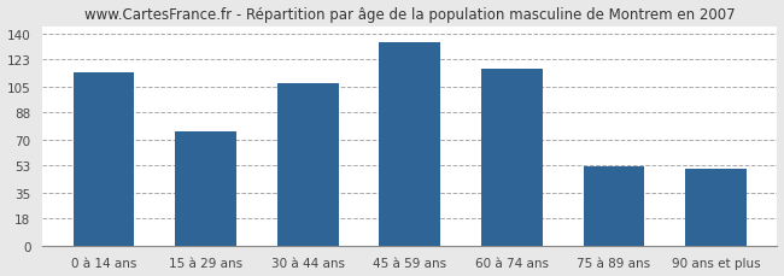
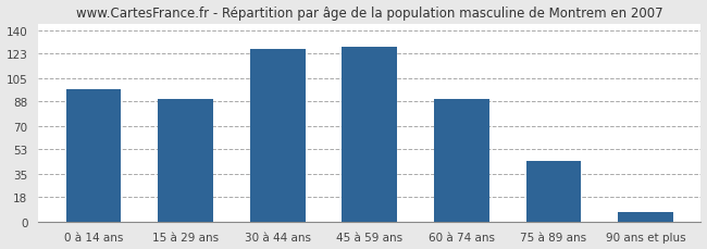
0 à 14 ans: 114 -> 97
15 à 29 ans: 75 -> 90
30 à 44 ans: 107 -> 126
45 à 59 ans: 134 -> 128
60 à 74 ans: 117 -> 90
75 à 89 ans: 52 -> 44
90 ans et plus: 51 -> 7
